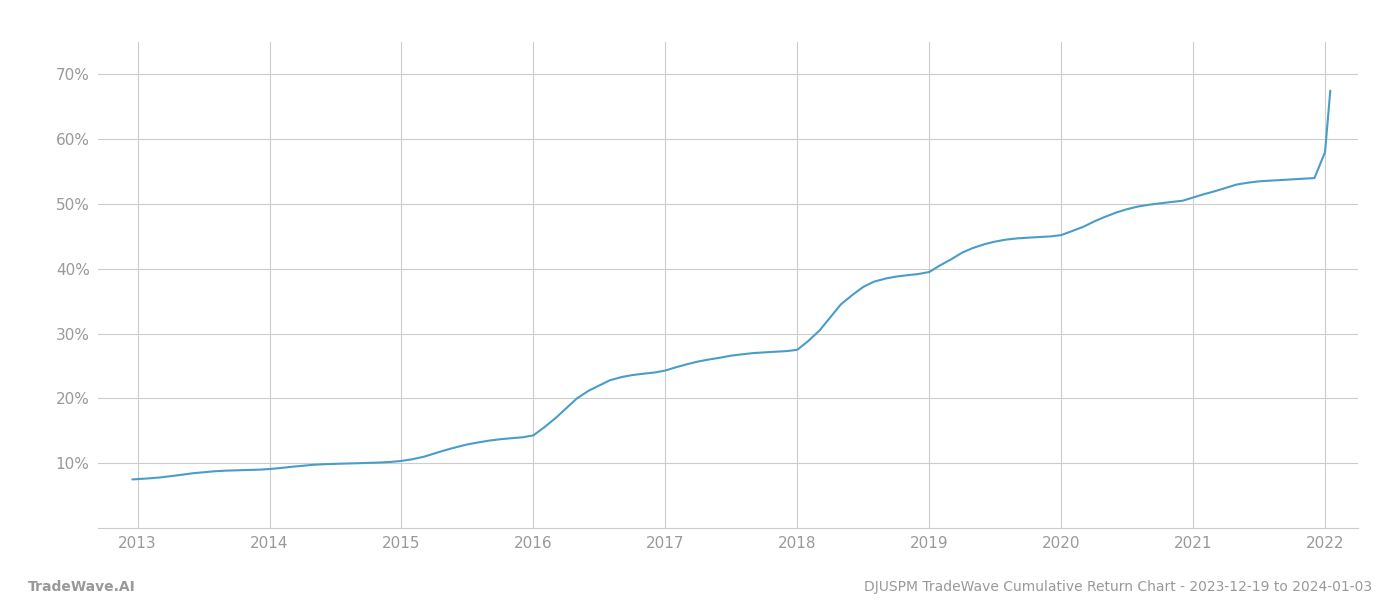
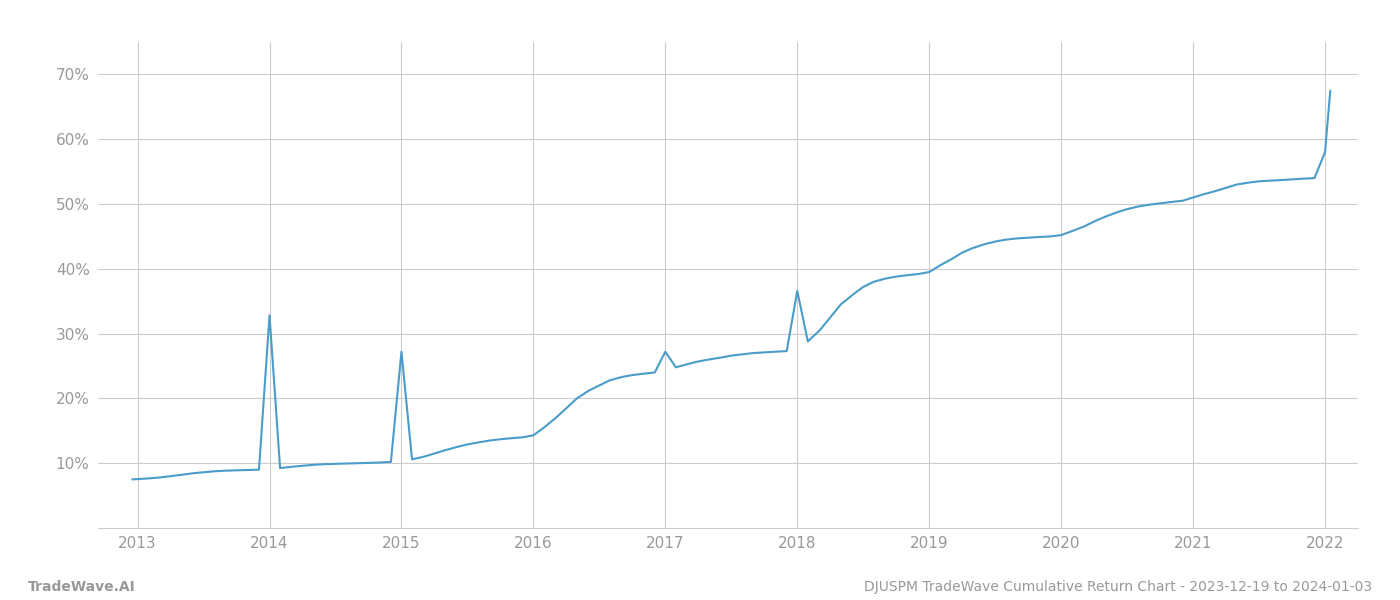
2014: 9.1% -> 32.8%
2015: 10.3% -> 27.2%
2017: 24.3% -> 27.2%
2018: 27.5% -> 36.6%
